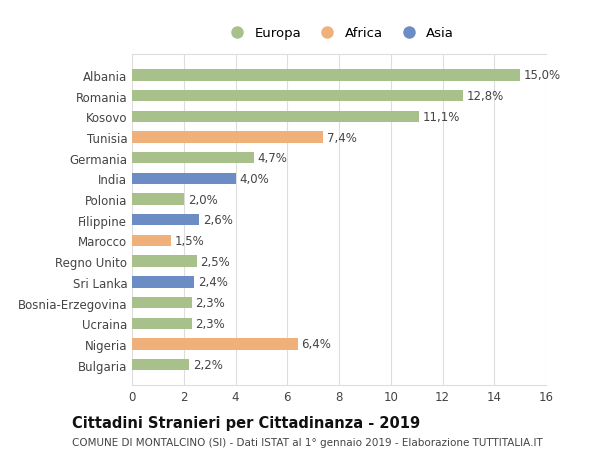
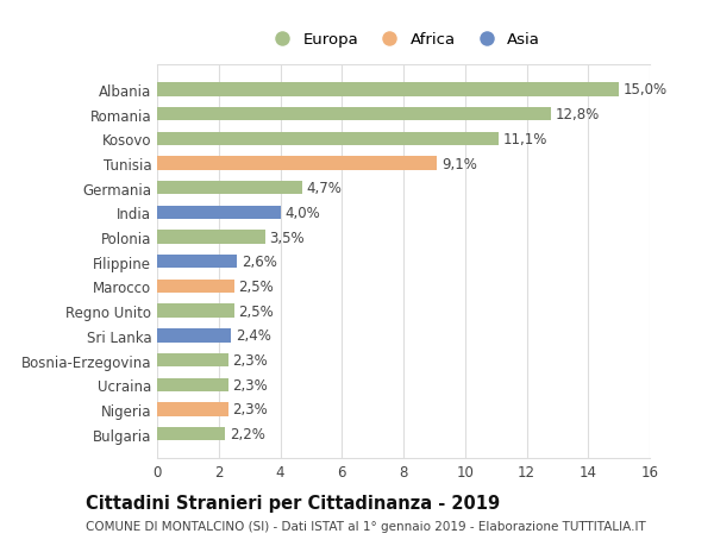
Tunisia: 7,4% -> 9,1%
Polonia: 2,0% -> 3,5%
Marocco: 1,5% -> 2,5%
Nigeria: 6,4% -> 2,3%
